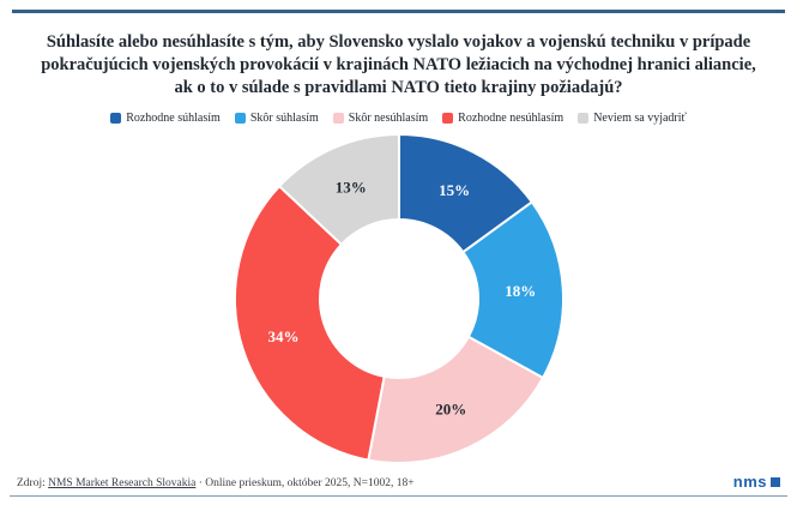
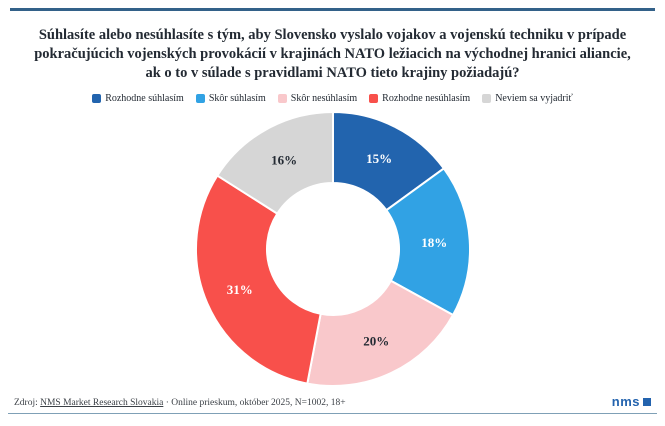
Rozhodne nesúhlasím: 34% -> 31%
Neviem sa vyjadriť: 13% -> 16%
